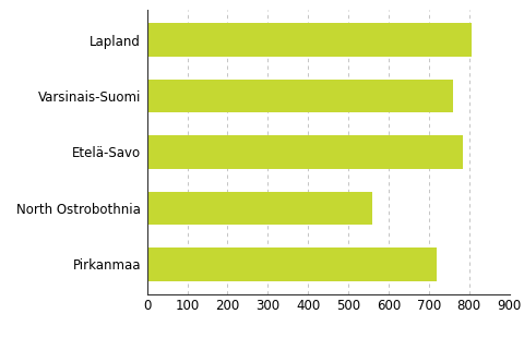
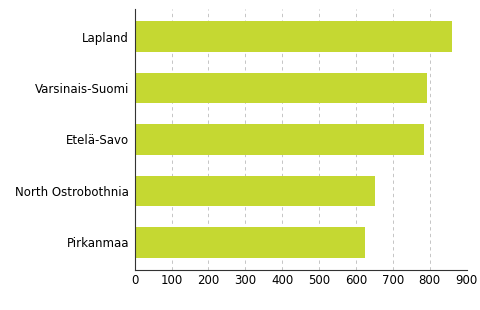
Lapland: 805 -> 860
Varsinais-Suomi: 760 -> 792
North Ostrobothnia: 560 -> 651
Pirkanmaa: 720 -> 625
